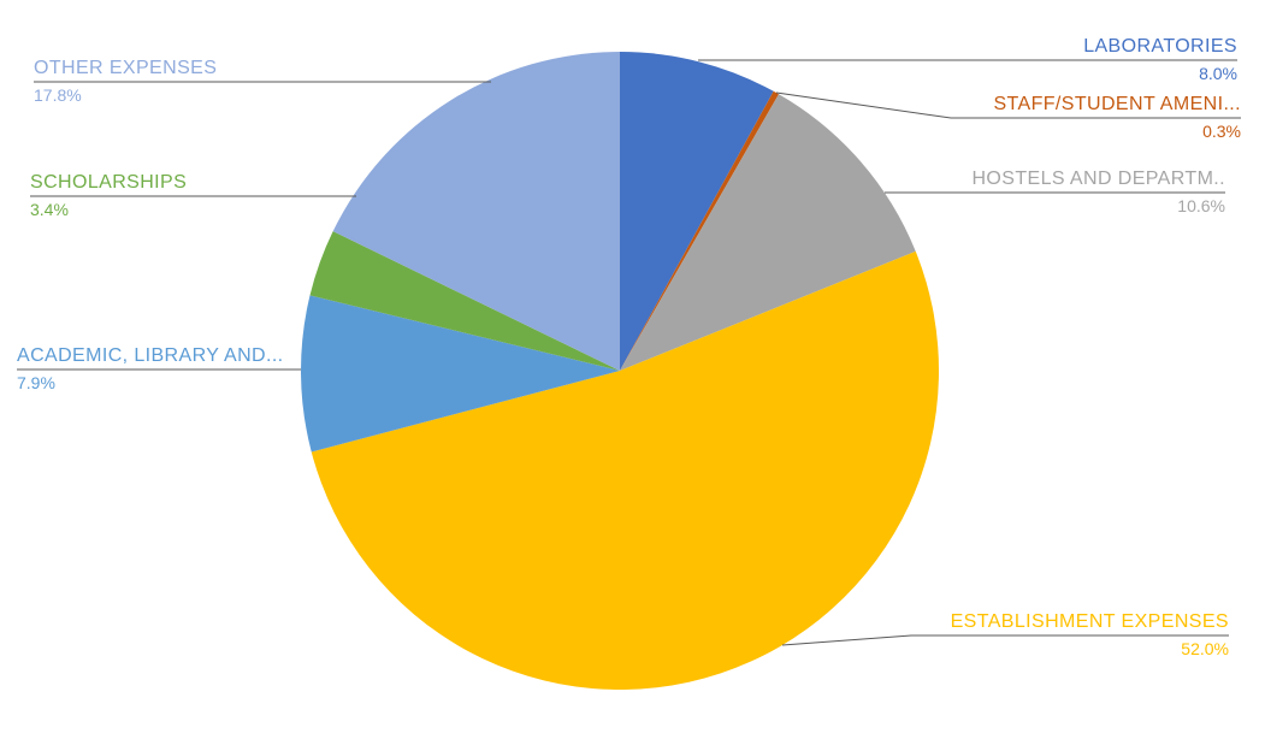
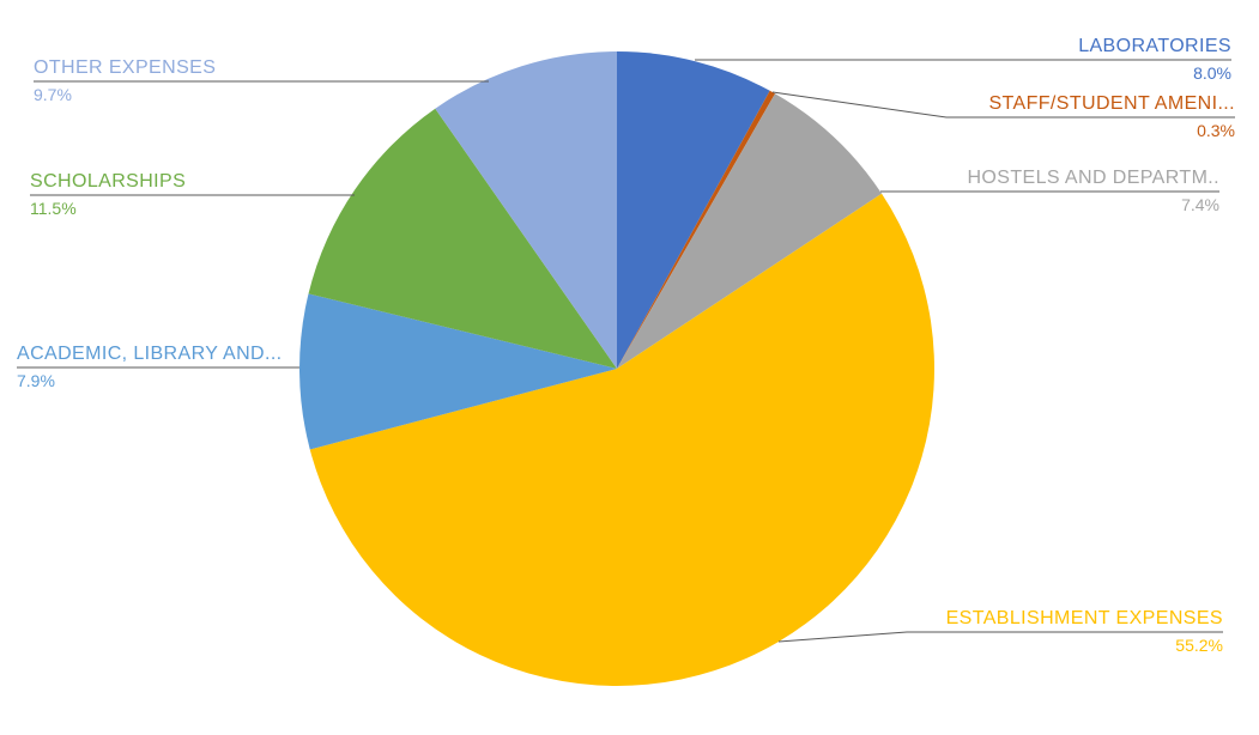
HOSTELS AND DEPARTM..: 10.6% -> 7.4%
ESTABLISHMENT EXPENSES: 52.0% -> 55.2%
SCHOLARSHIPS: 3.4% -> 11.5%
OTHER EXPENSES: 17.8% -> 9.7%
